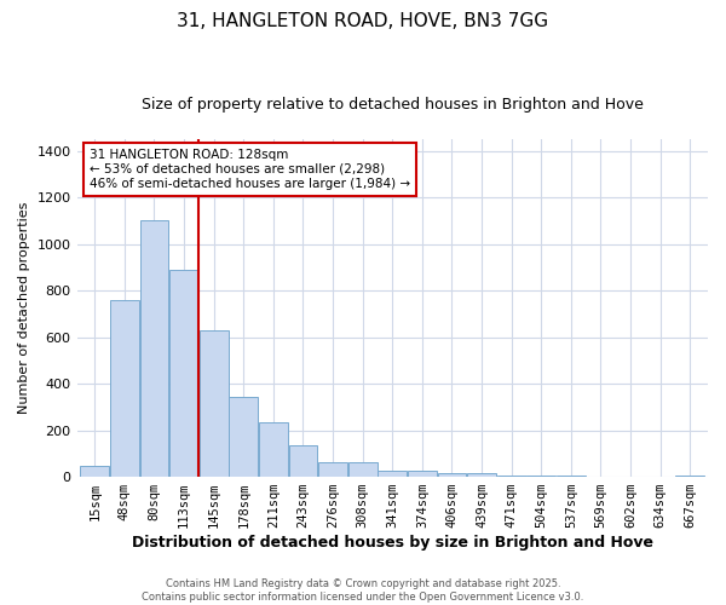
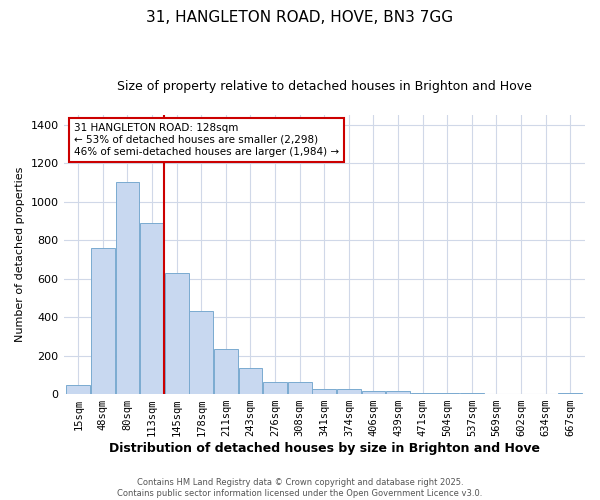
178sqm: 340 -> 430
